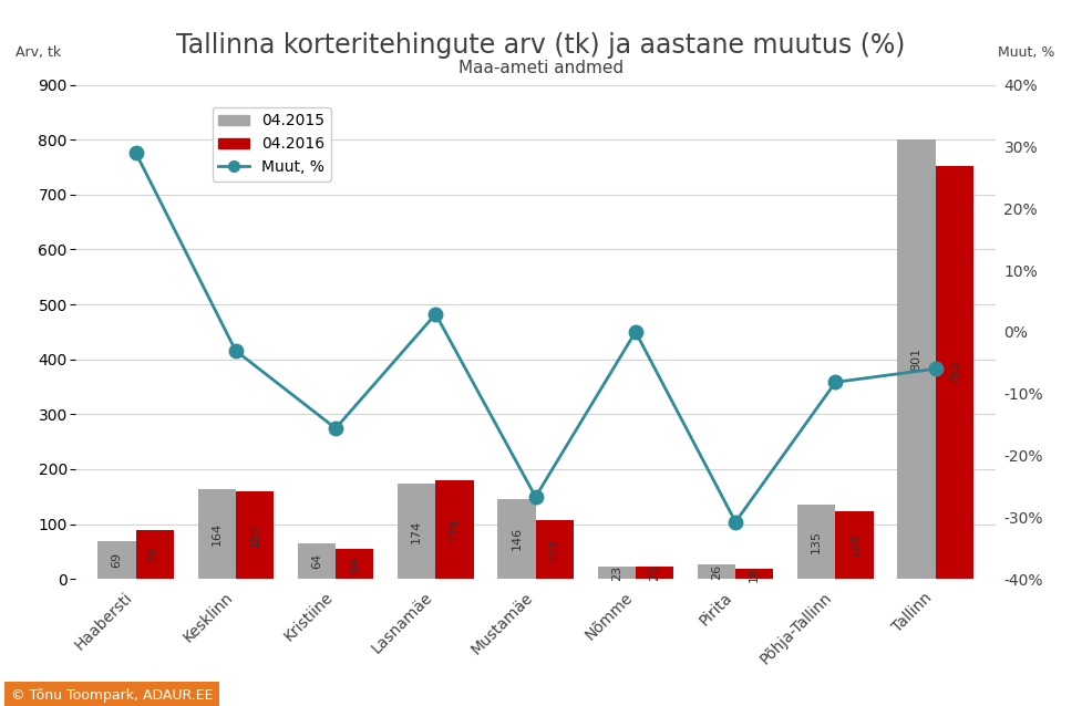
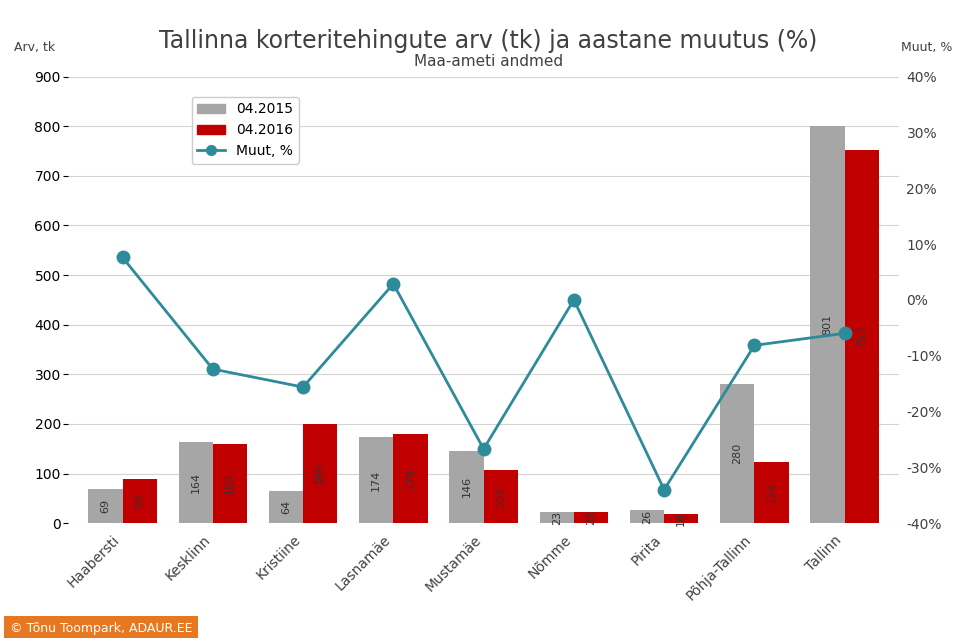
Muut, %/Haabersti: 29.0% -> 7.6%
Muut, %/Kesklinn: -3.0% -> -12.4%
04.2016/Kristiine: 54 -> 199
Muut, %/Pirita: -30.8% -> -34.0%
04.2015/Põhja-Tallinn: 135 -> 280
